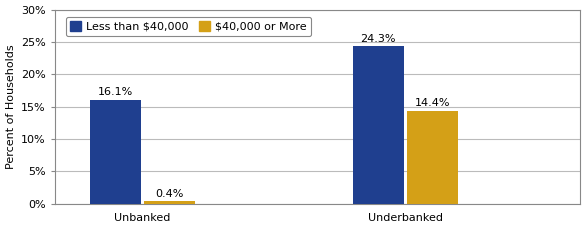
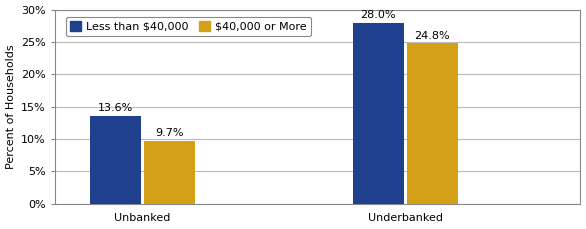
Less than $40,000/Unbanked: 16.1% -> 13.6%
$40,000 or More/Unbanked: 0.4% -> 9.7%
Less than $40,000/Underbanked: 24.3% -> 28.0%
$40,000 or More/Underbanked: 14.4% -> 24.8%
